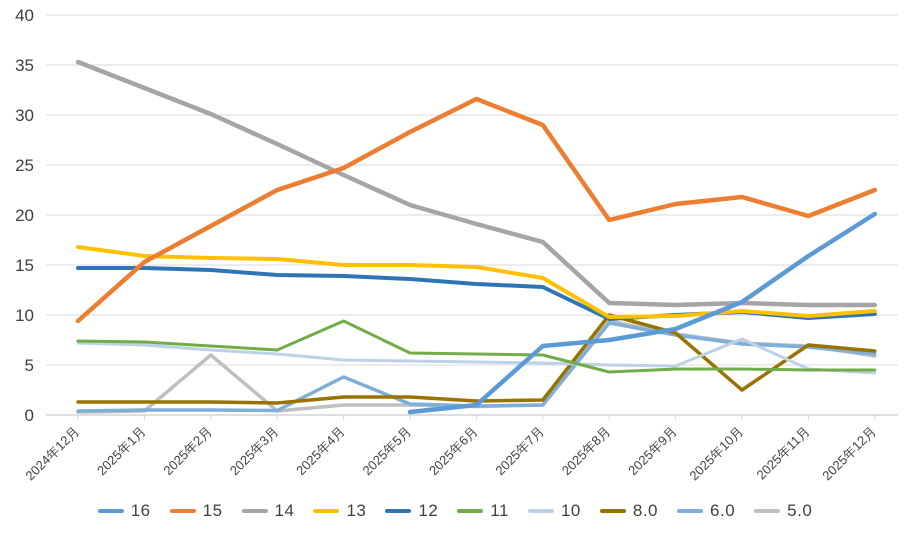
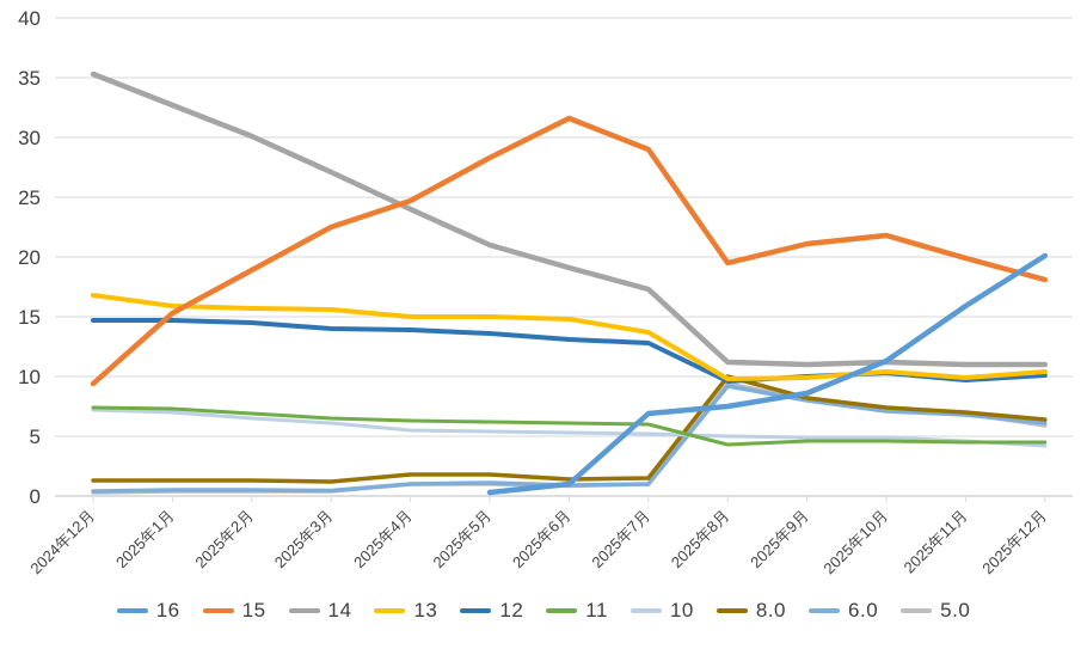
5.0/2025年2月: 6.0 -> 0.4
11/2025年4月: 9.4 -> 6.3
6.0/2025年4月: 3.8 -> 1.0
10/2025年10月: 7.6 -> 4.9
8.0/2025年10月: 2.5 -> 7.4
15/2025年12月: 22.5 -> 18.1
